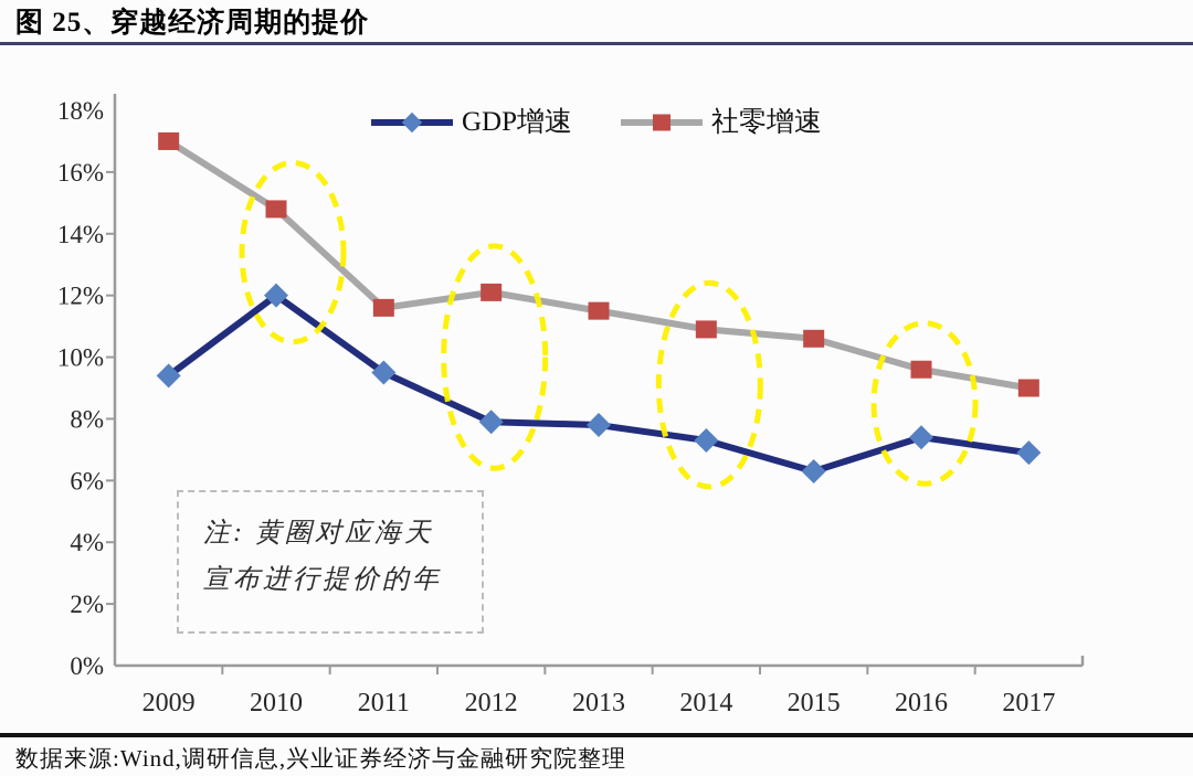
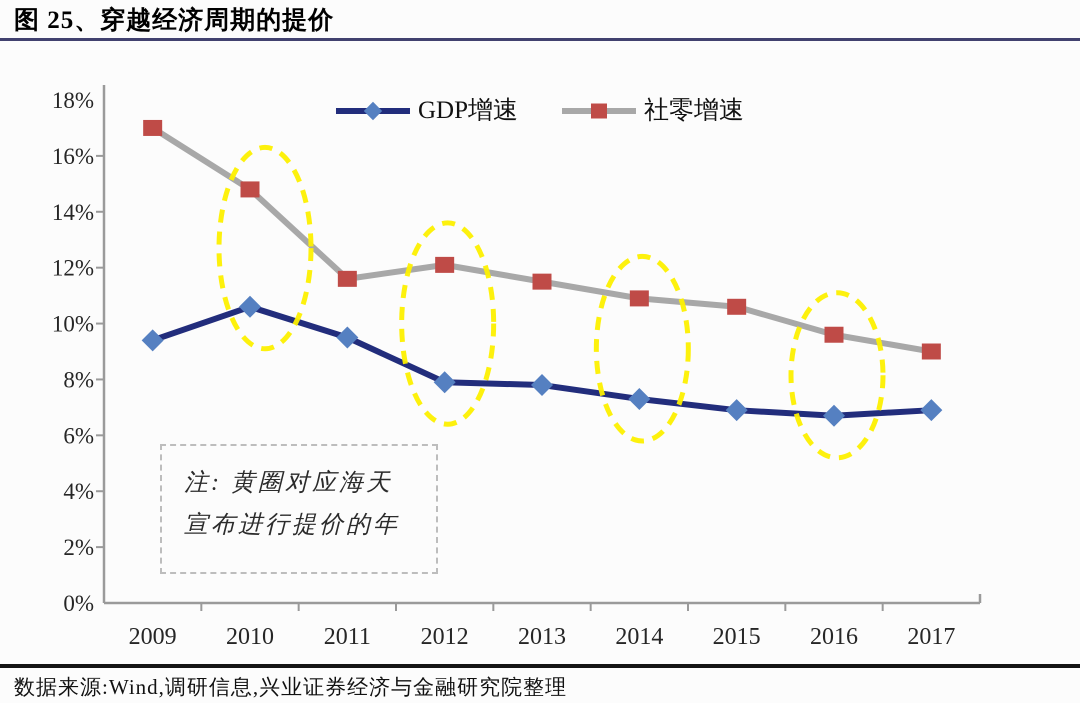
GDP增速/2010: 12.0% -> 10.6%
GDP增速/2015: 6.3% -> 6.9%
GDP增速/2016: 7.4% -> 6.7%
